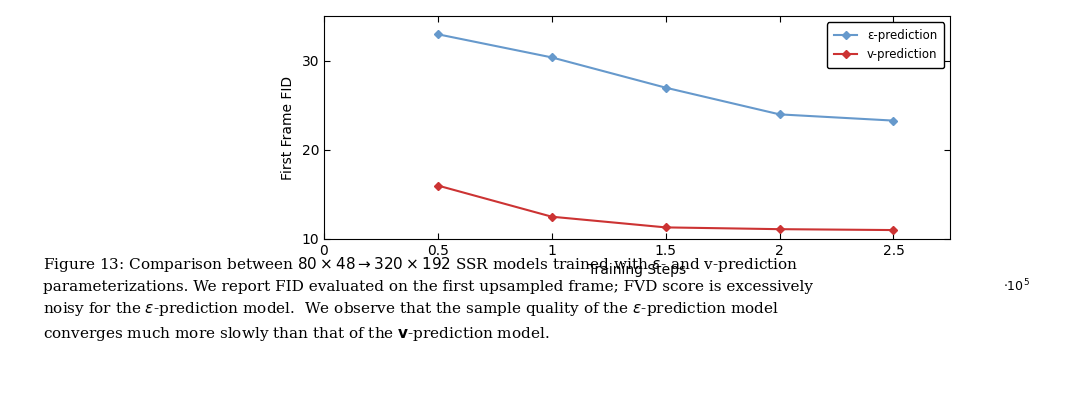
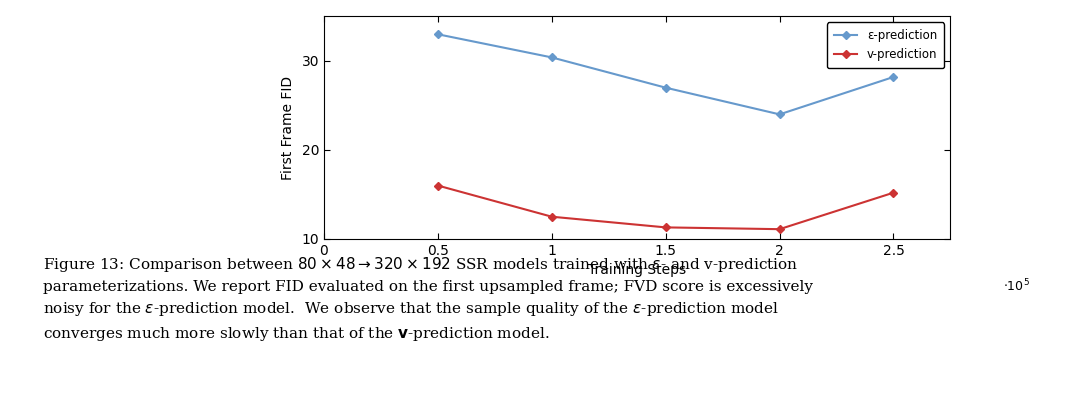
ε-prediction/2.5: 23.3 -> 28.2
v-prediction/2.5: 11.0 -> 15.2
